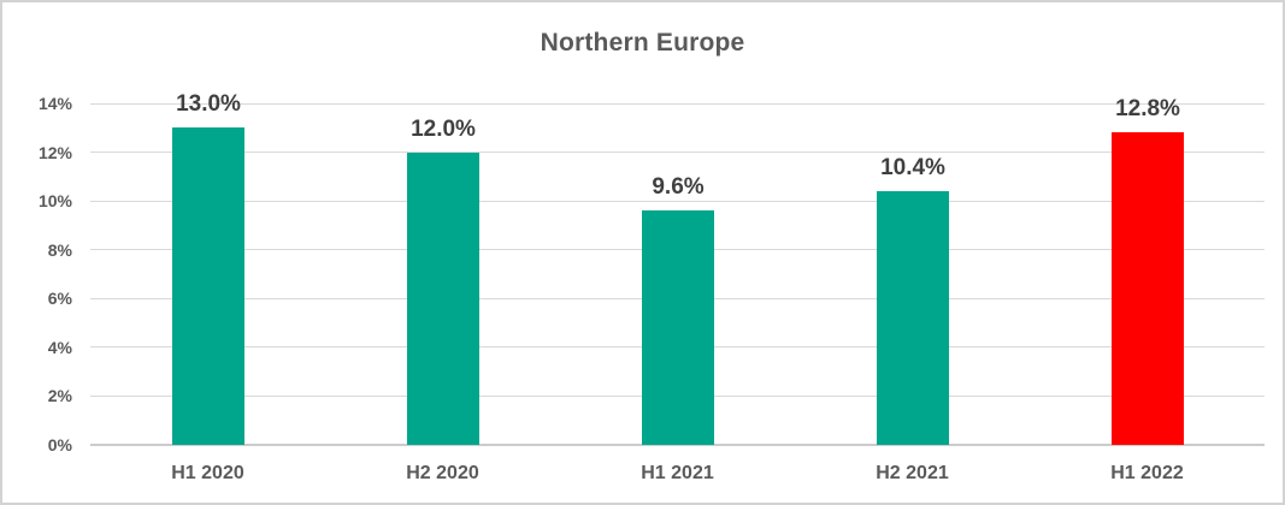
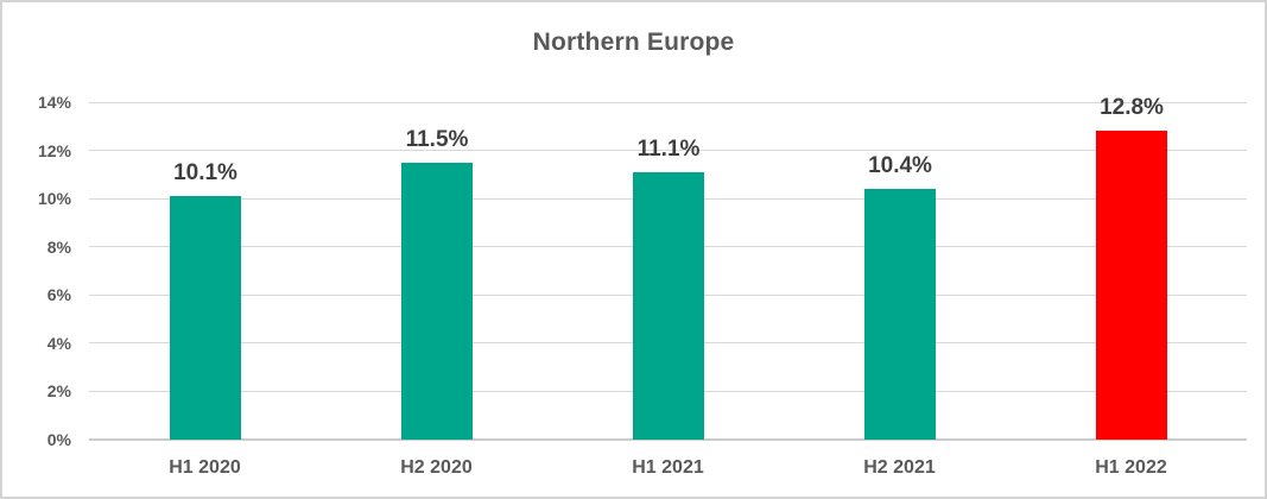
H1 2020: 13.0% -> 10.1%
H2 2020: 12.0% -> 11.5%
H1 2021: 9.6% -> 11.1%
